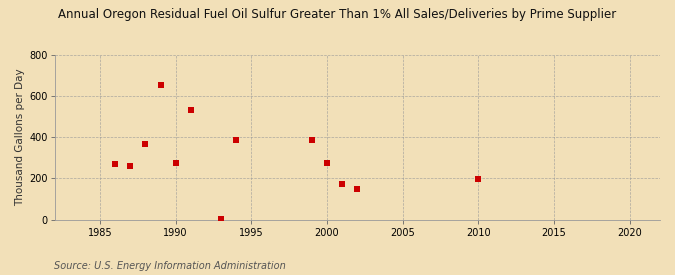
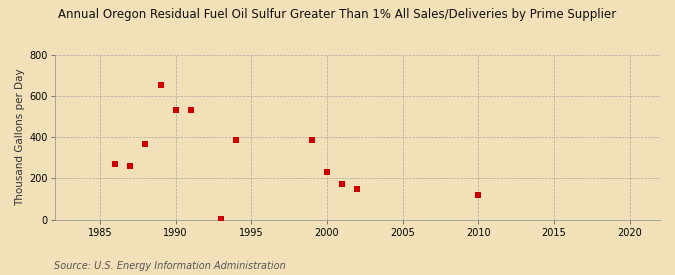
1990: 275 -> 530
2000: 275 -> 232
2010: 195 -> 120
